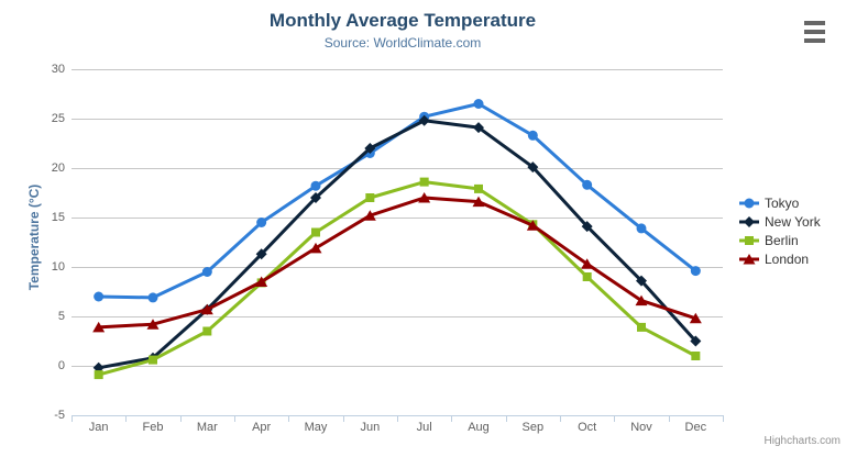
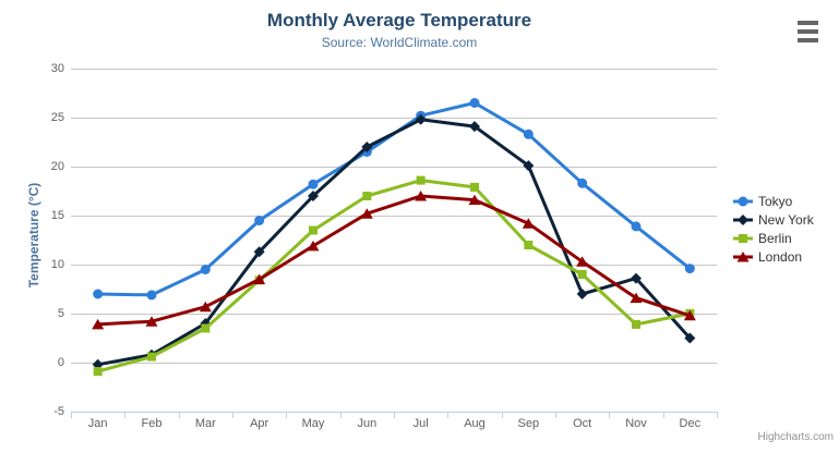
New York/Mar: 6 -> 4
Berlin/Sep: 14 -> 12
New York/Oct: 14 -> 7
Berlin/Dec: 1 -> 5
